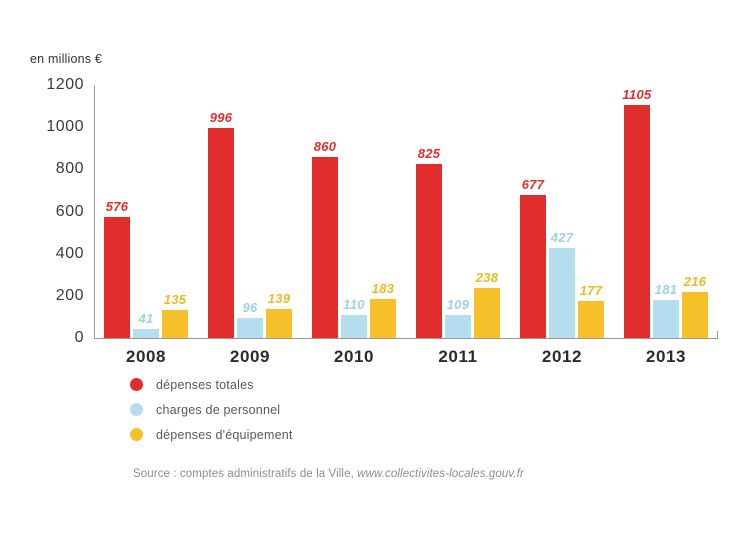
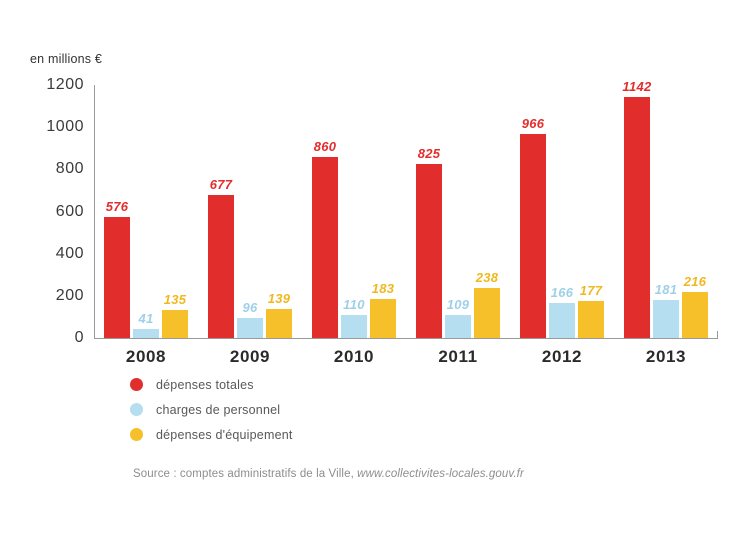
dépenses totales/2009: 996 -> 677
dépenses totales/2012: 677 -> 966
charges de personnel/2012: 427 -> 166
dépenses totales/2013: 1105 -> 1142
